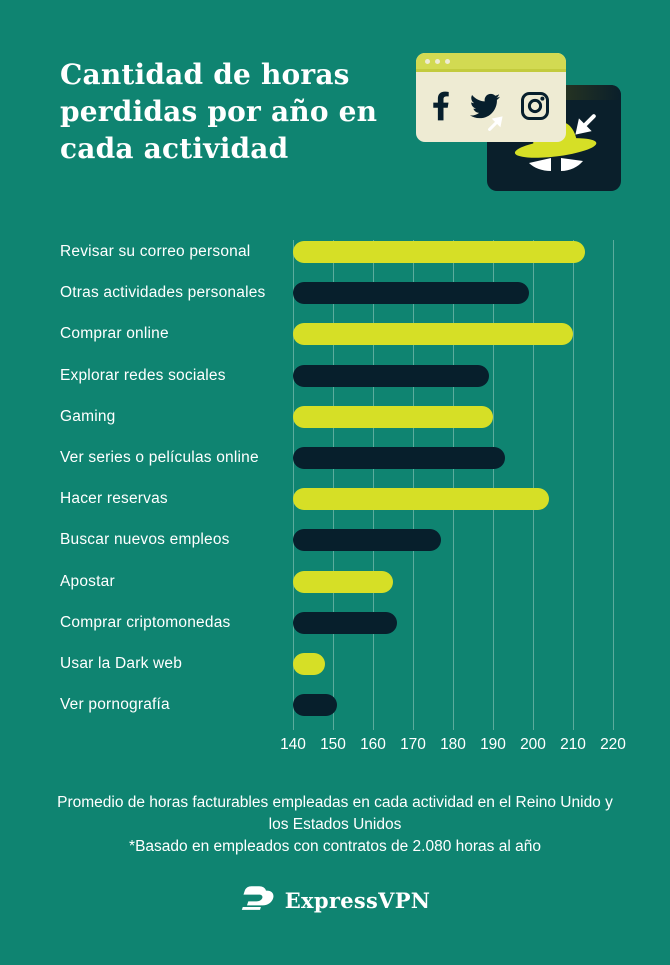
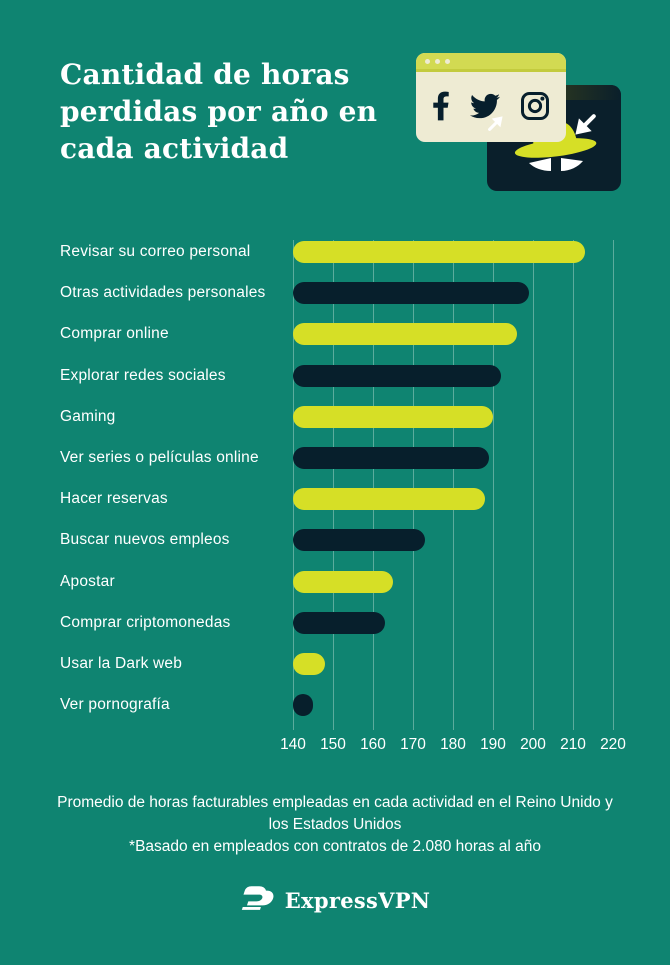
Comprar online: 210 -> 196
Explorar redes sociales: 189 -> 192
Ver series o películas online: 193 -> 189
Hacer reservas: 204 -> 188
Buscar nuevos empleos: 177 -> 173
Comprar criptomonedas: 166 -> 163
Ver pornografía: 151 -> 145
